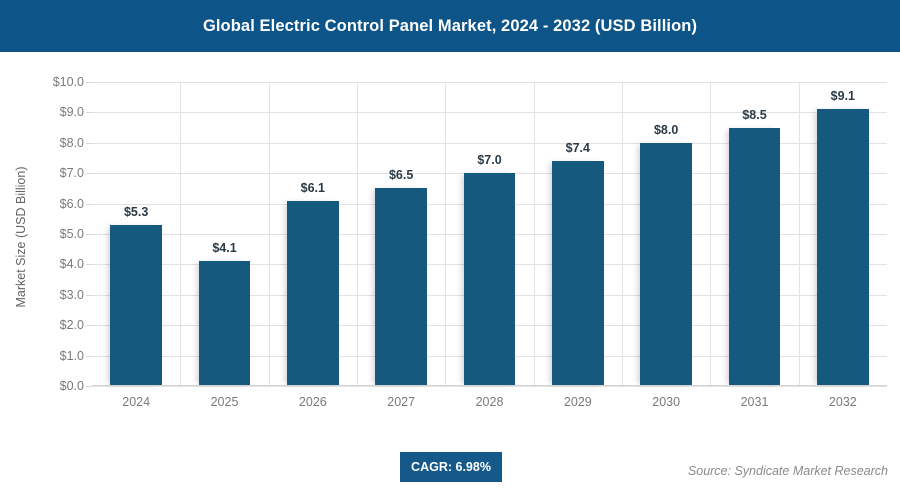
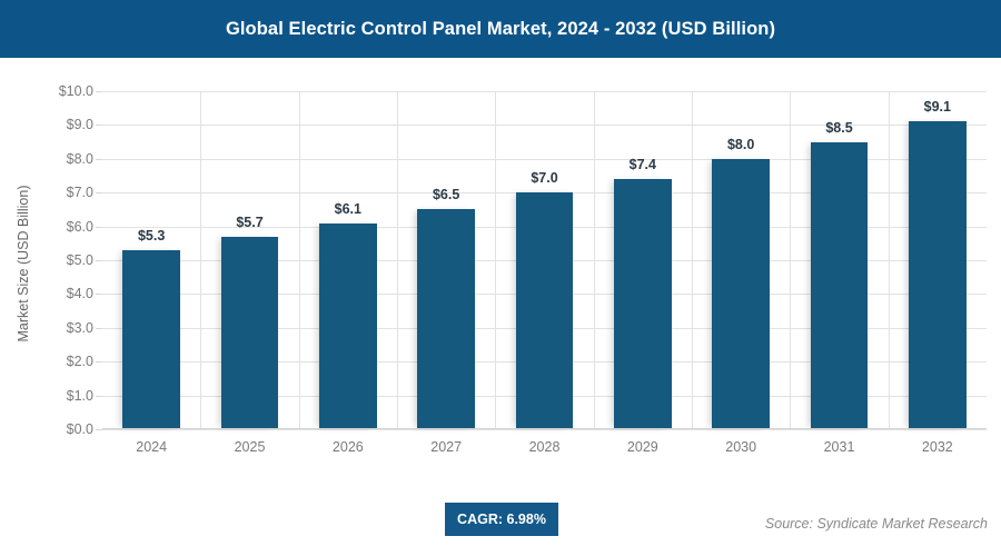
2025: $4.1 -> $5.7
